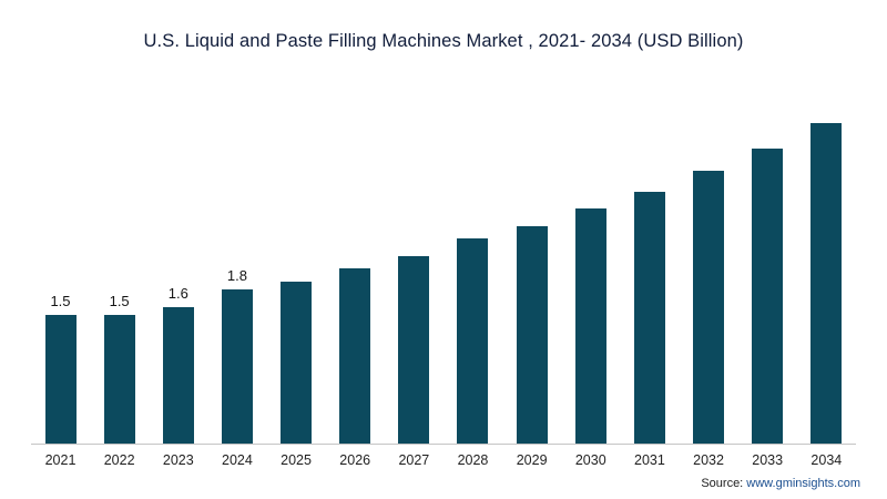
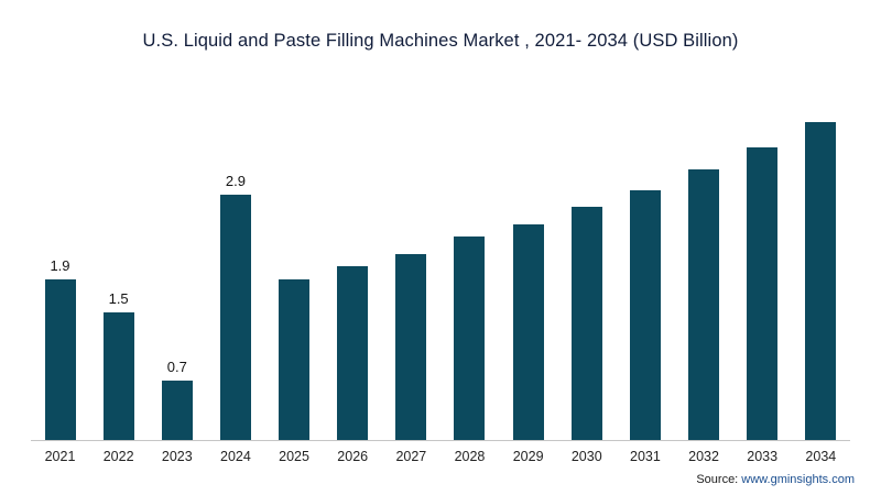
2021: 1.5 -> 1.9
2023: 1.6 -> 0.7
2024: 1.8 -> 2.9
